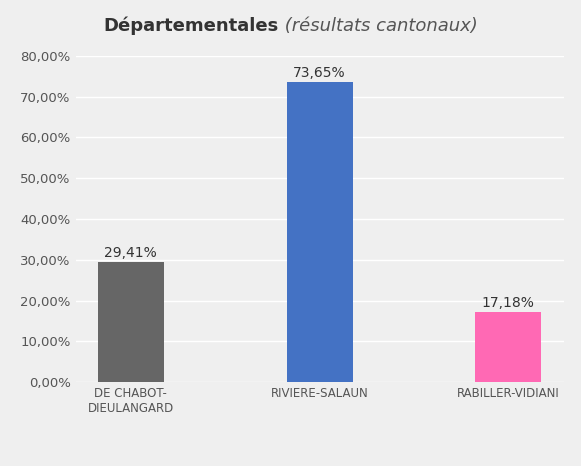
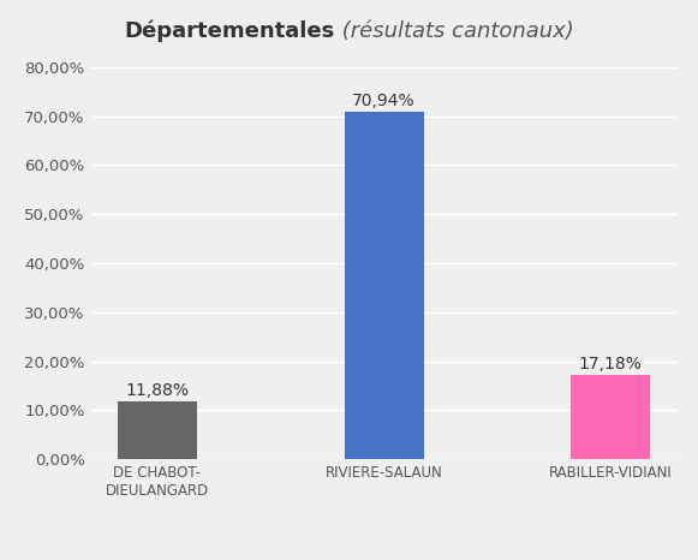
DE CHABOT- DIEULANGARD: 29,41% -> 11,88%
RIVIERE-SALAUN: 73,65% -> 70,94%
